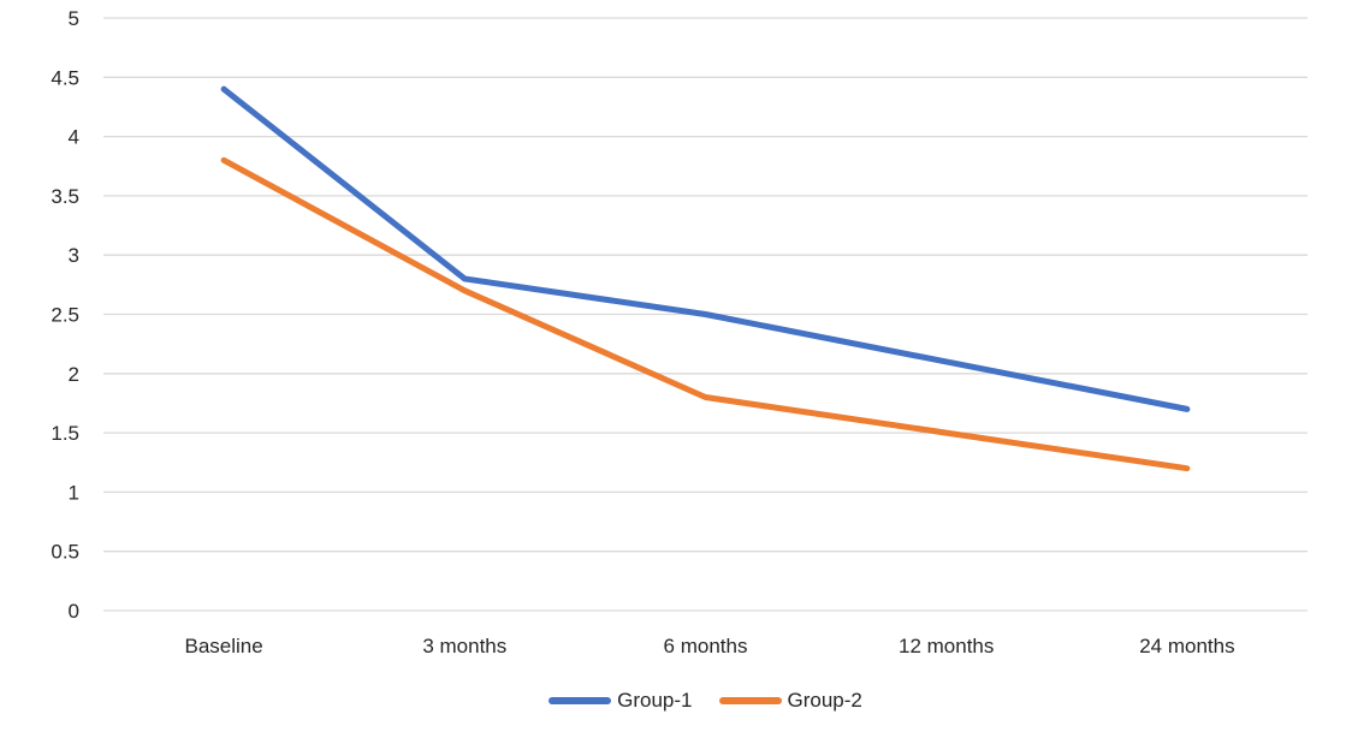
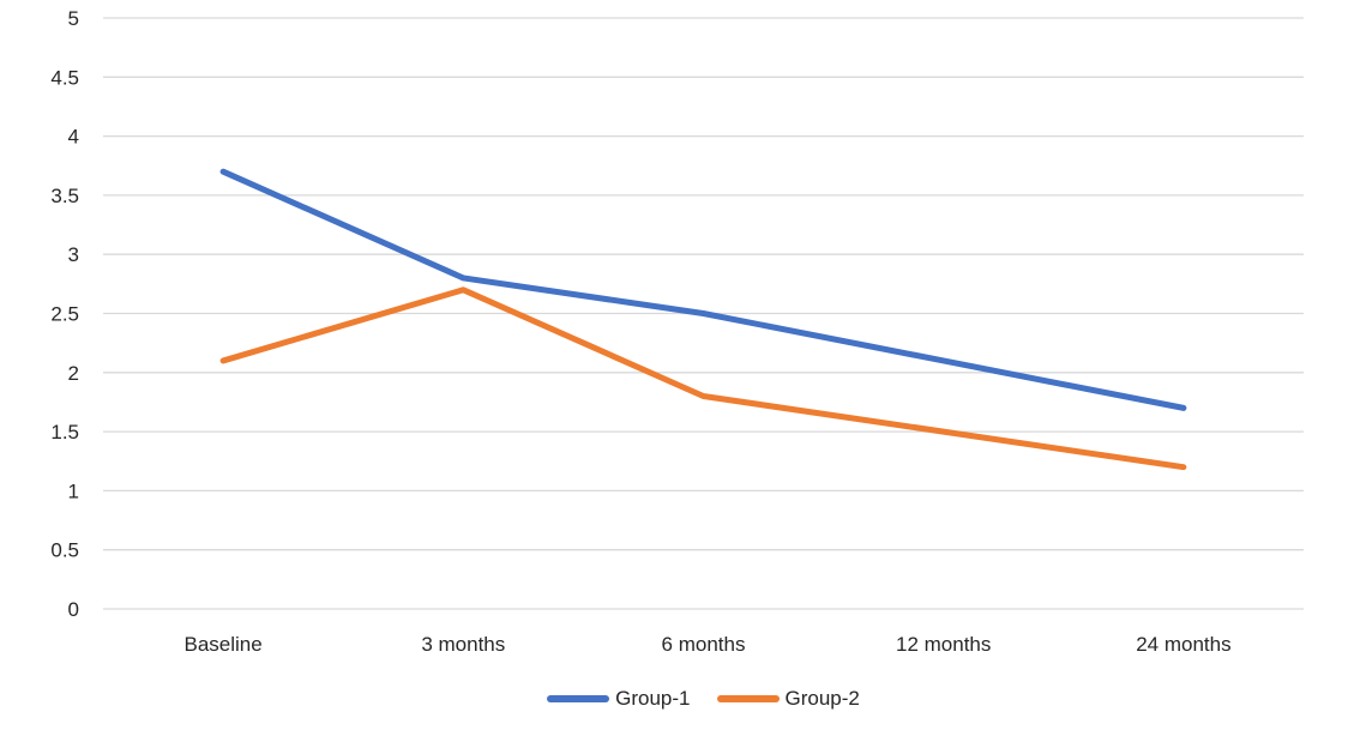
Group-1/Baseline: 4.4 -> 3.7
Group-2/Baseline: 3.8 -> 2.1
